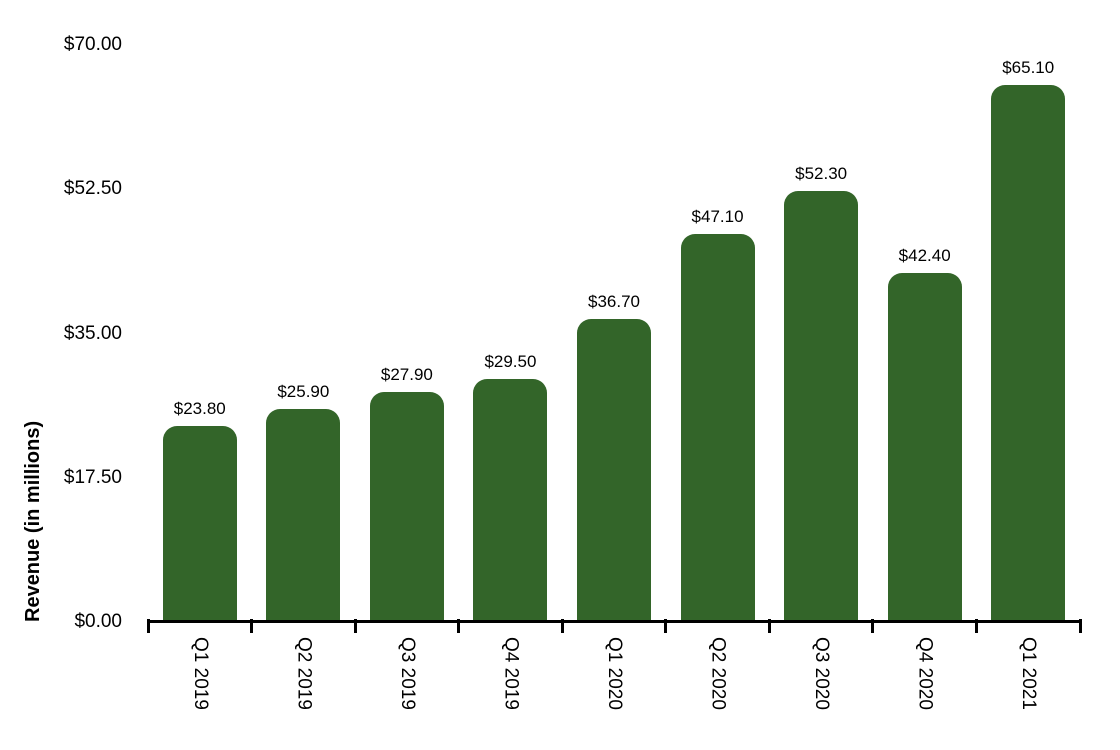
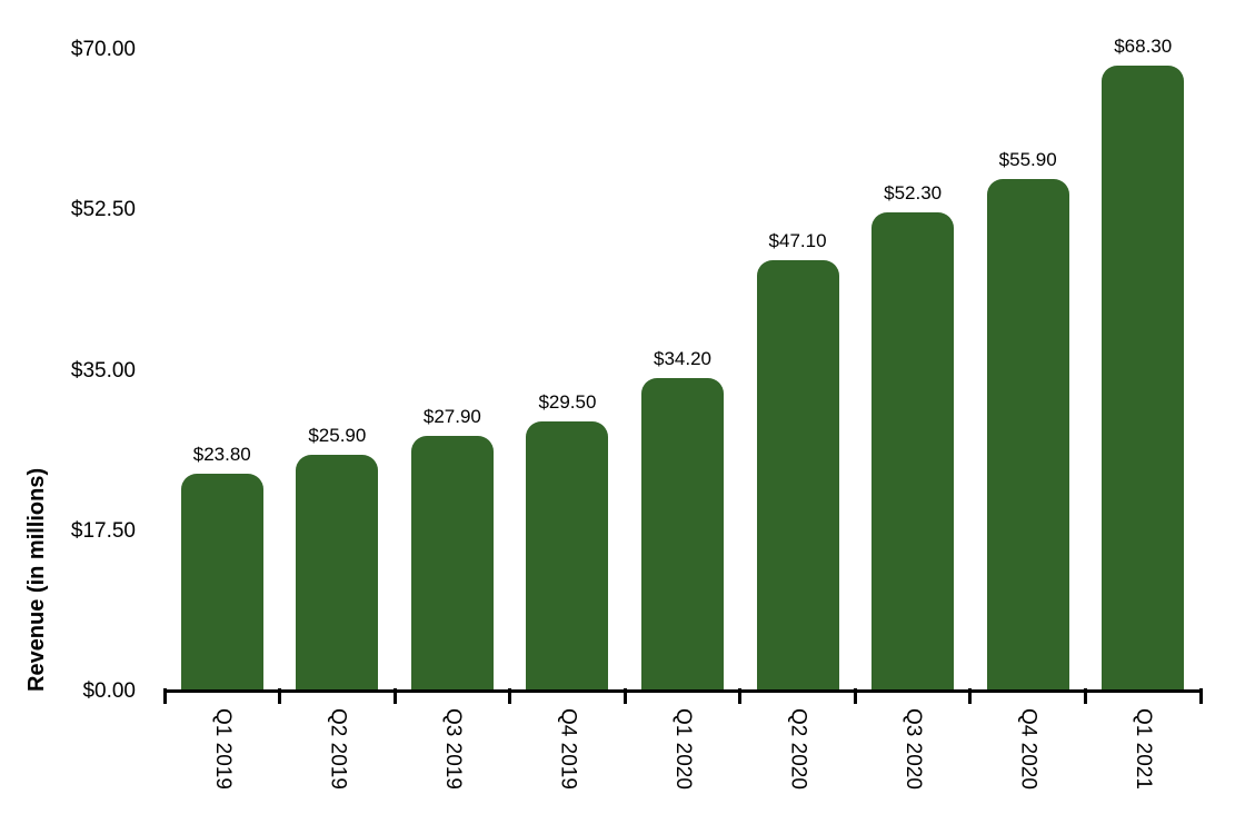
Q1 2020: $36.70 -> $34.20
Q4 2020: $42.40 -> $55.90
Q1 2021: $65.10 -> $68.30
